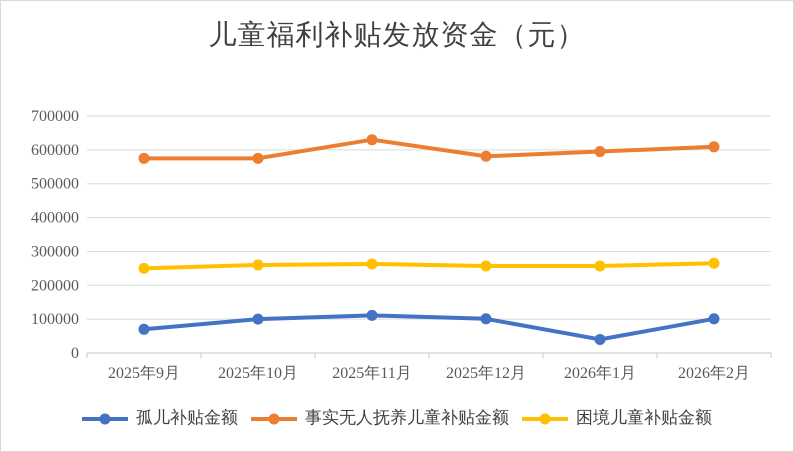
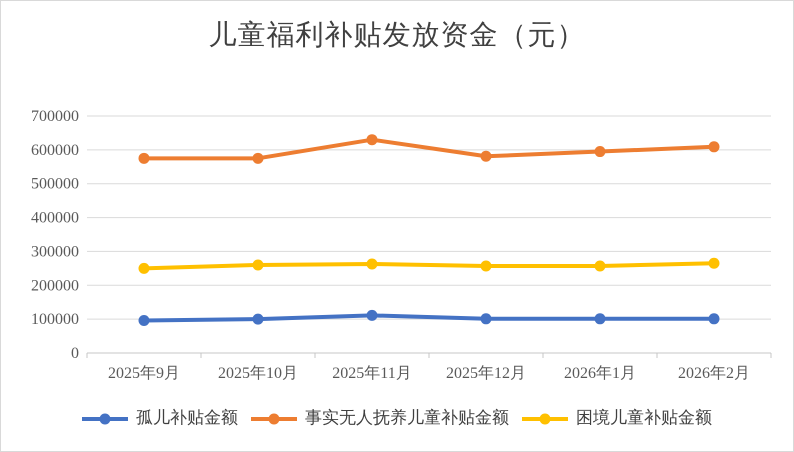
孤儿补贴金额/2025年9月: 70000 -> 100000
孤儿补贴金额/2026年1月: 40000 -> 100000
